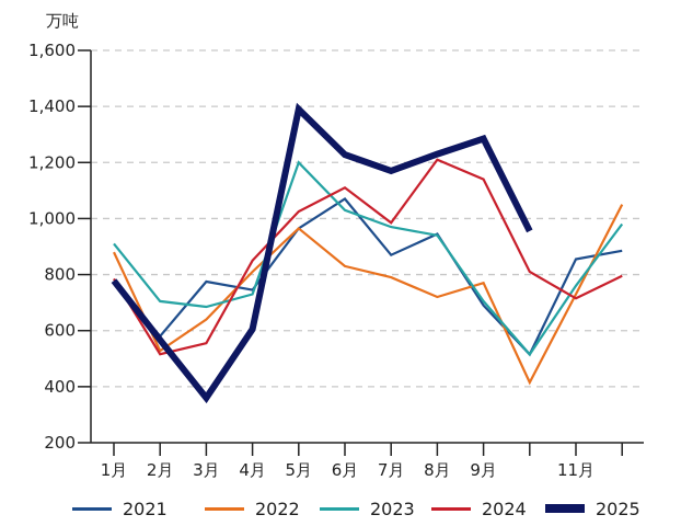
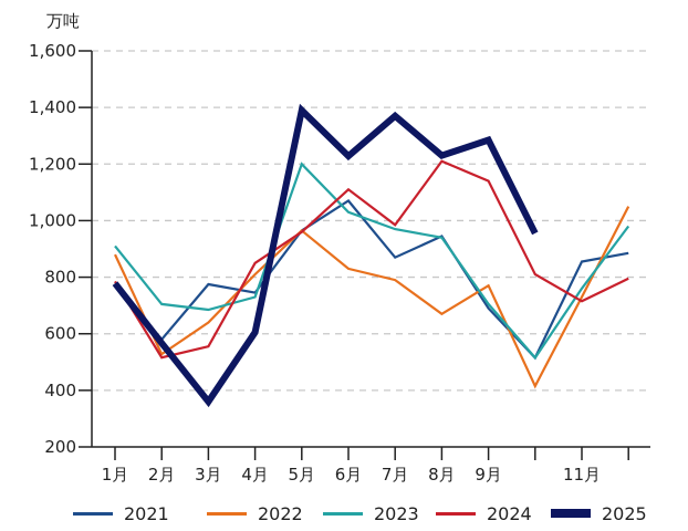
2024/5月: 1020 -> 960
2025/7月: 1170 -> 1370
2022/8月: 720 -> 670
